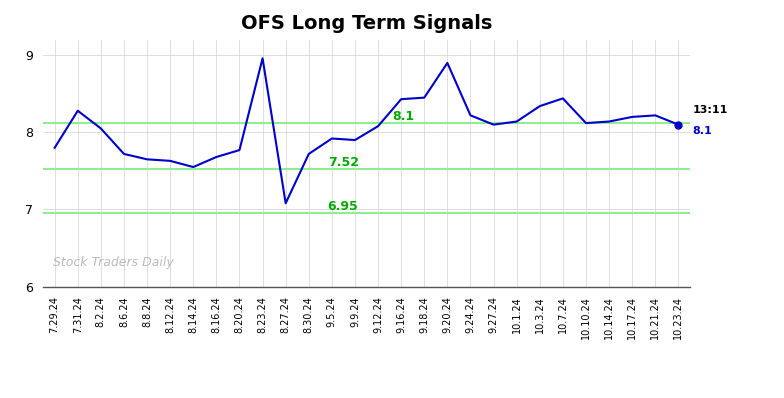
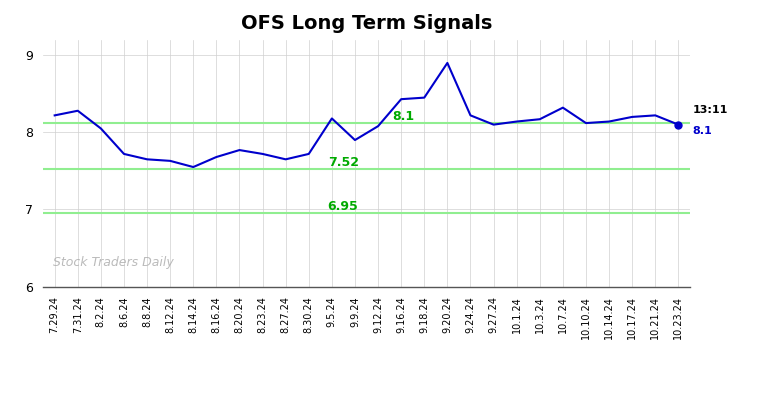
7.29.24: 7.80 -> 8.22
8.23.24: 8.96 -> 7.72
8.27.24: 7.08 -> 7.65
9.5.24: 7.92 -> 8.18
10.3.24: 8.34 -> 8.17
10.7.24: 8.44 -> 8.32
